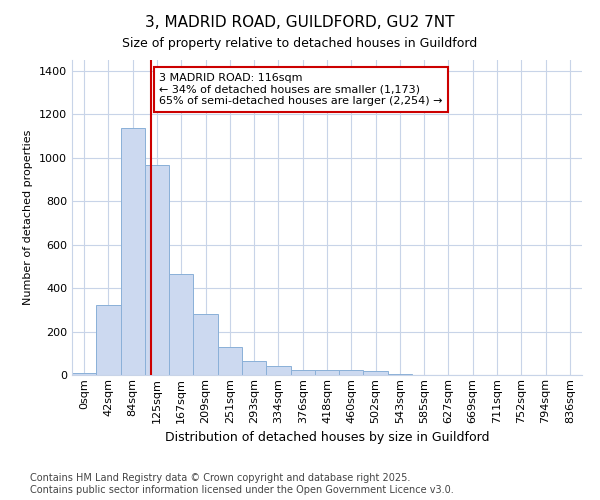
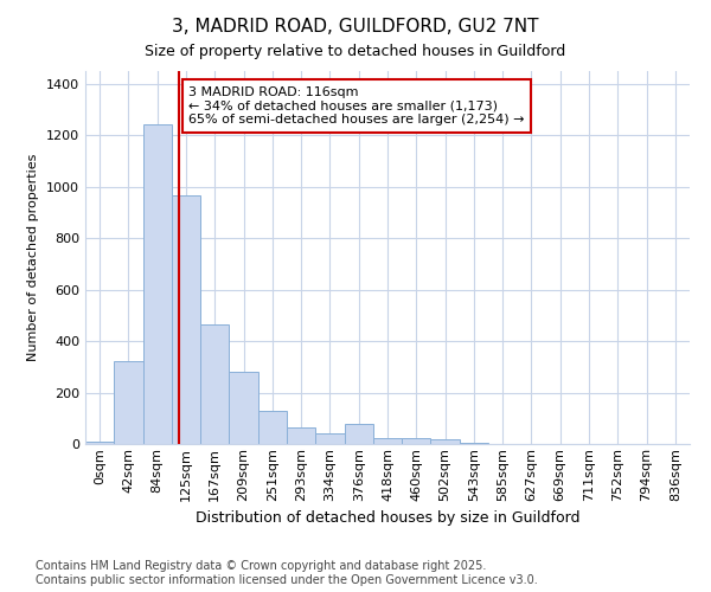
84sqm: 1135 -> 1245
376sqm: 22 -> 80
